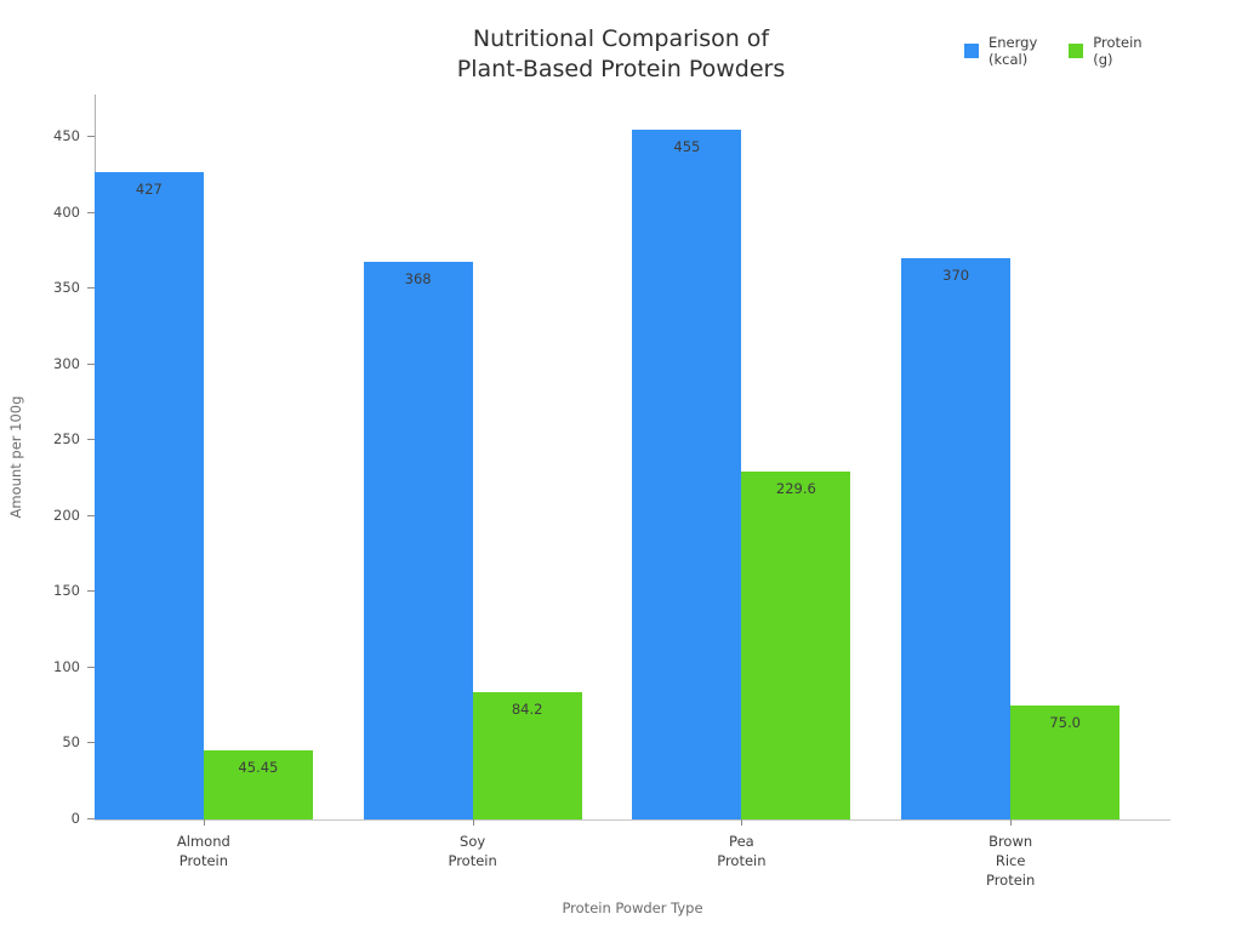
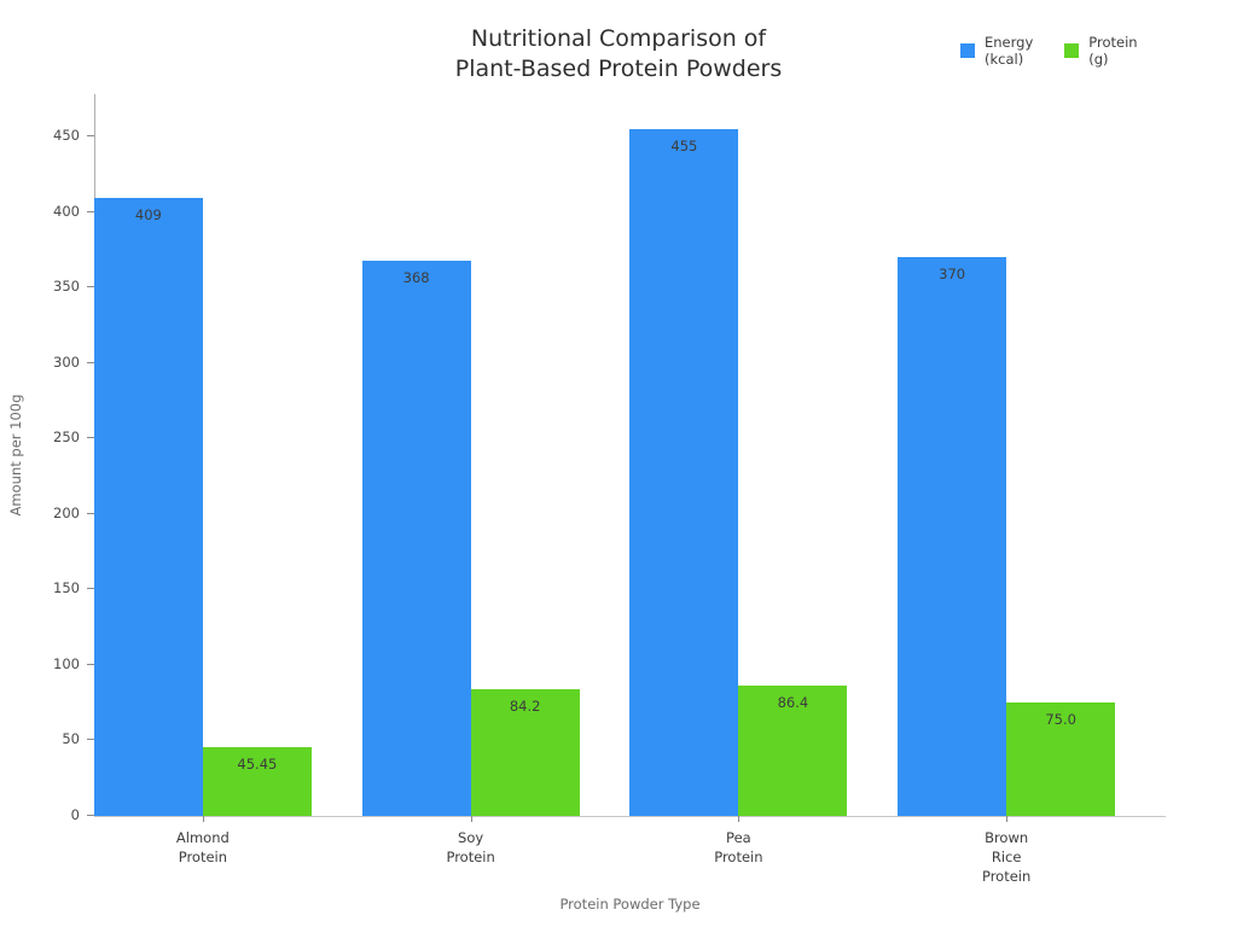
Energy (kcal)/Almond Protein: 427 -> 409
Protein (g)/Pea Protein: 229.6 -> 86.4
